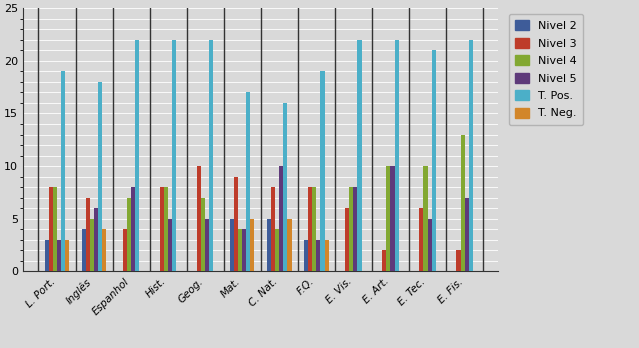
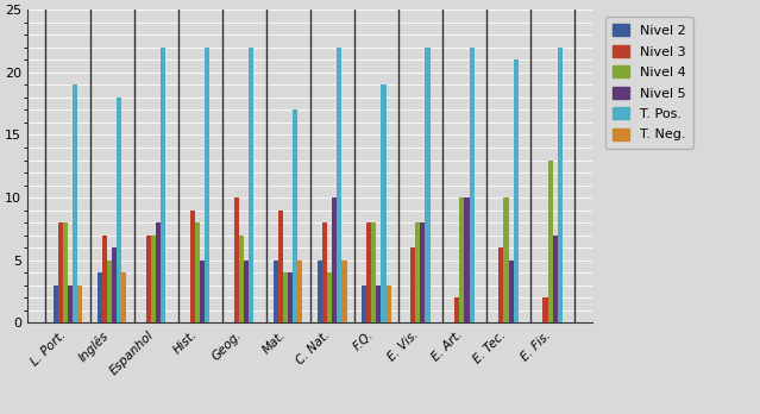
Nivel 3/Espanhol: 4 -> 7
Nivel 3/Hist.: 8 -> 9
T. Pos./C. Nat.: 16 -> 22
